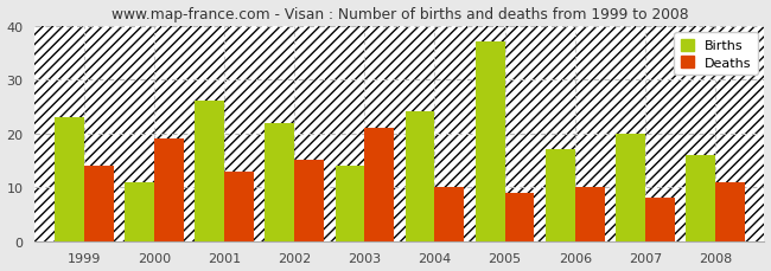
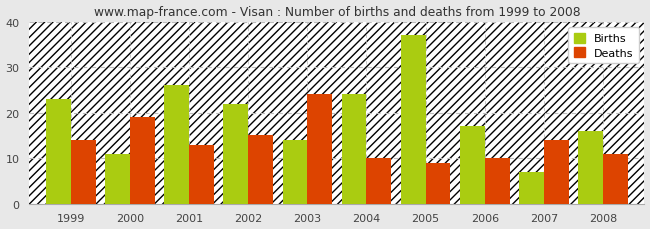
Deaths/2003: 21 -> 24
Births/2007: 20 -> 7
Deaths/2007: 8 -> 14
